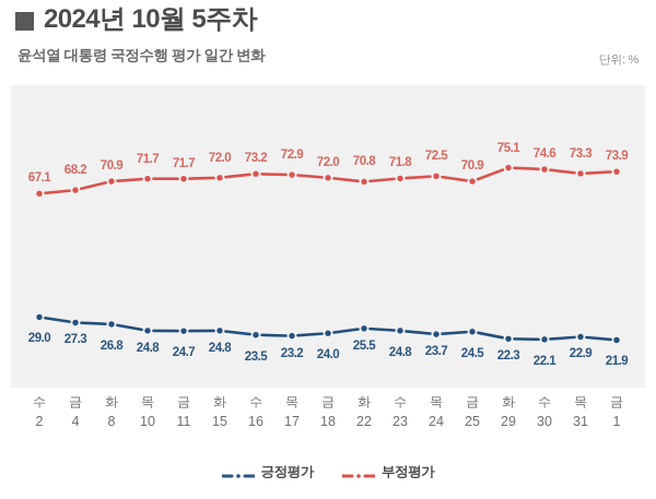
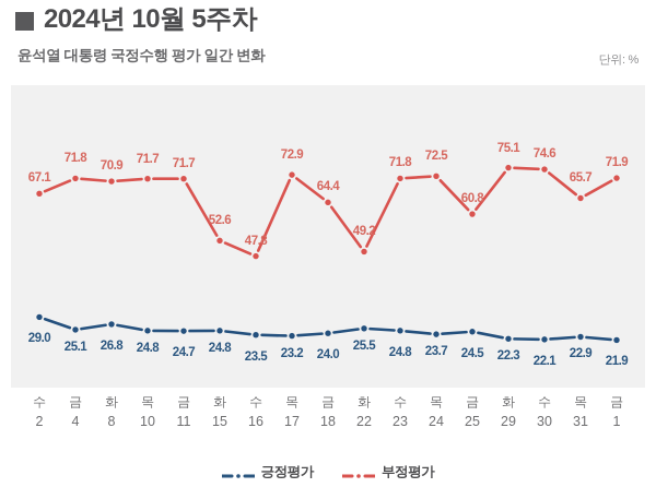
부정평가/금 4: 68.2 -> 71.8
긍정평가/금 4: 27.3 -> 25.1
부정평가/화 15: 72.0 -> 52.6
부정평가/수 16: 73.2 -> 47.8
부정평가/금 18: 72.0 -> 64.4
부정평가/화 22: 70.8 -> 49.2
부정평가/금 25: 70.9 -> 60.8
부정평가/목 31: 73.3 -> 65.7
부정평가/금 1: 73.9 -> 71.9
